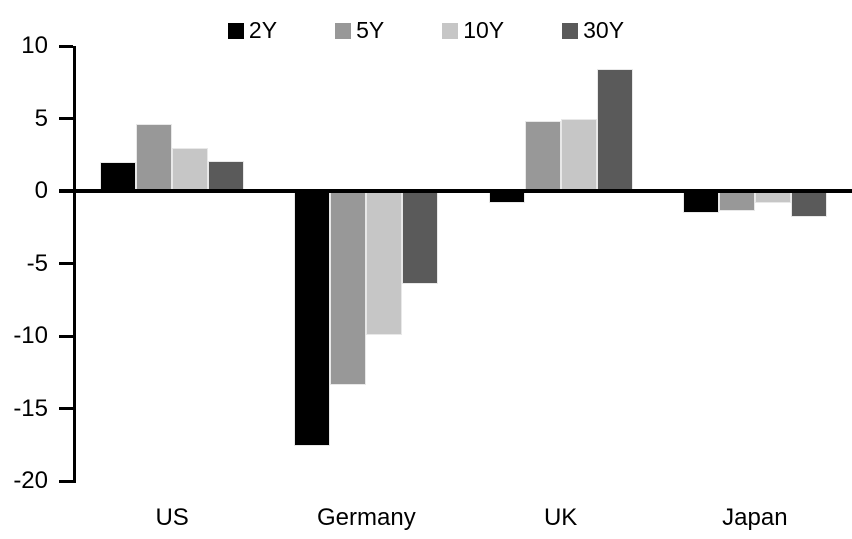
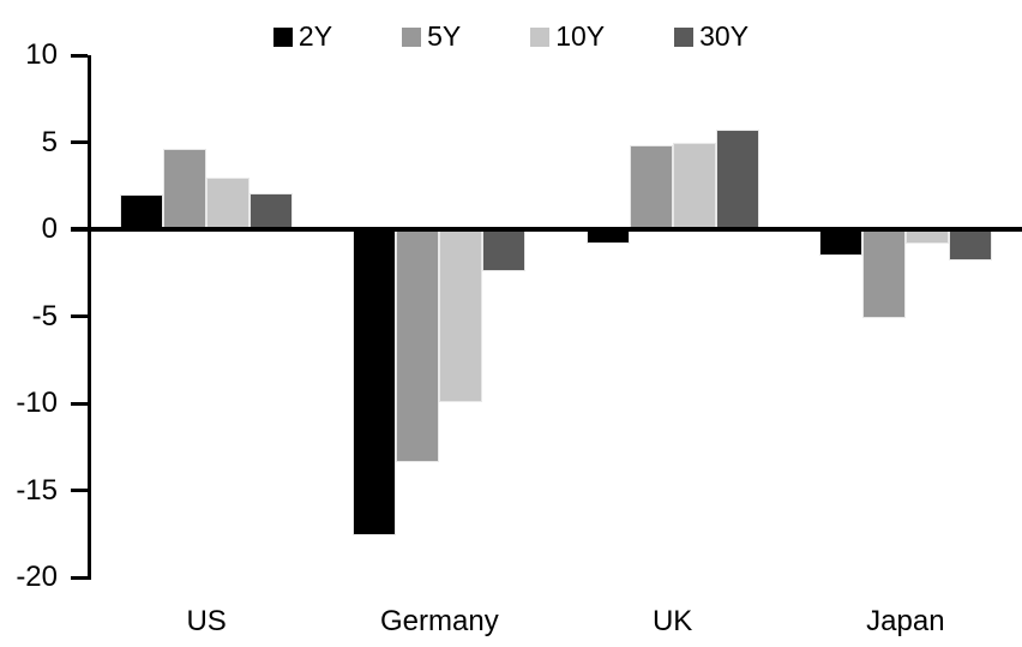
30Y/Germany: -6.4 -> -2.4
30Y/UK: 8.4 -> 5.7
5Y/Japan: -1.4 -> -5.1
